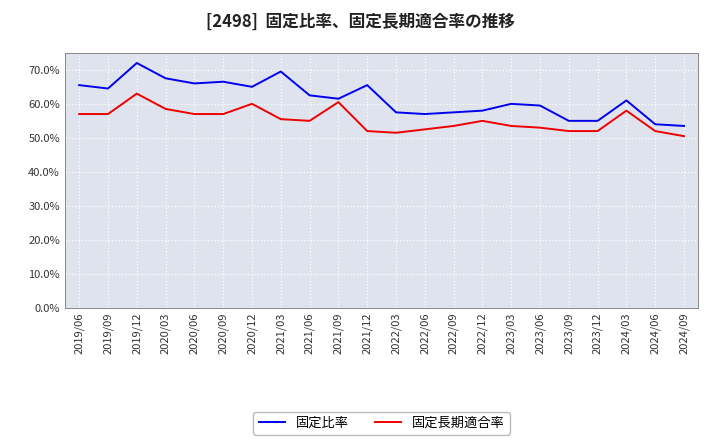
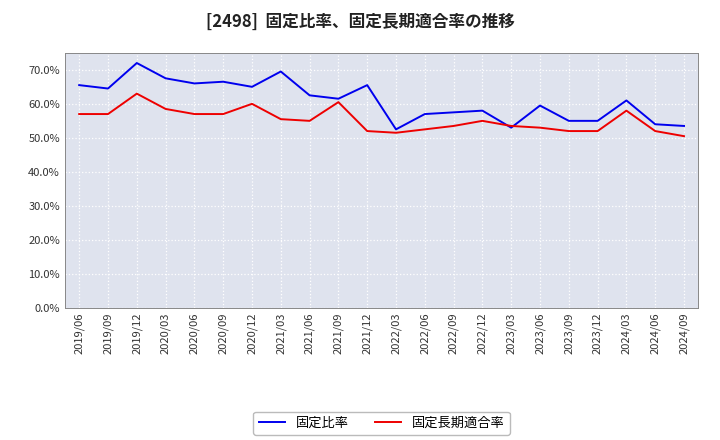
固定比率/2022/03: 57.5% -> 52.5%
固定比率/2023/03: 60.0% -> 53.0%
